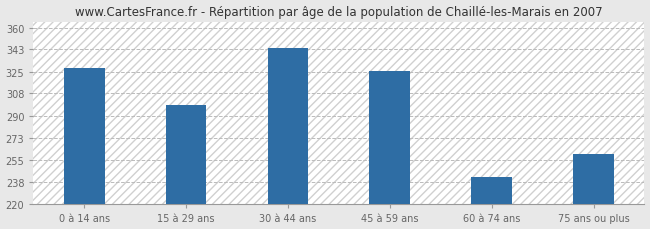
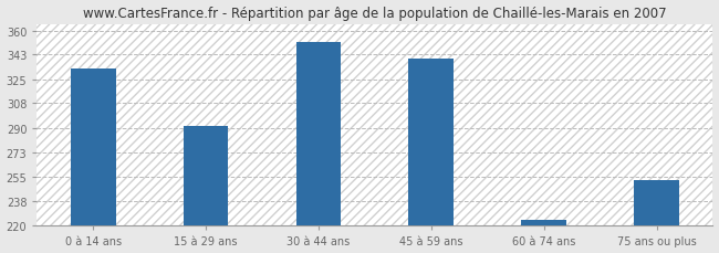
0 à 14 ans: 328 -> 333
15 à 29 ans: 299 -> 292
30 à 44 ans: 344 -> 352
45 à 59 ans: 326 -> 340
60 à 74 ans: 242 -> 224
75 ans ou plus: 260 -> 253
